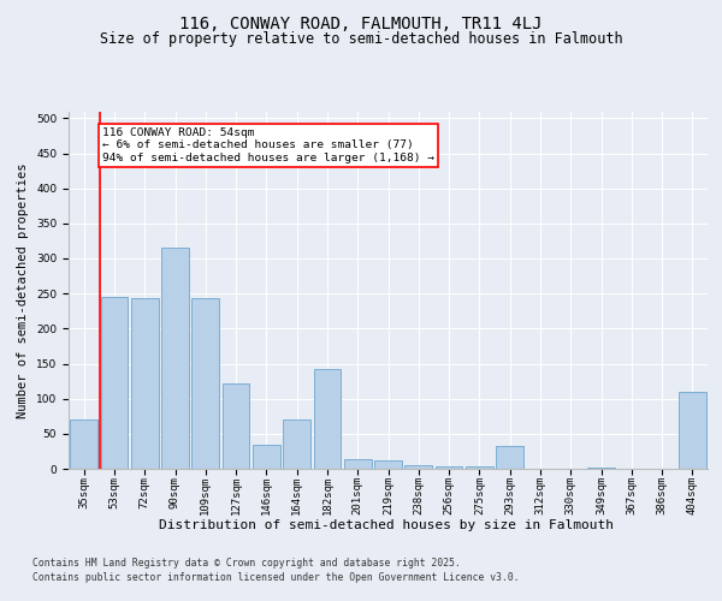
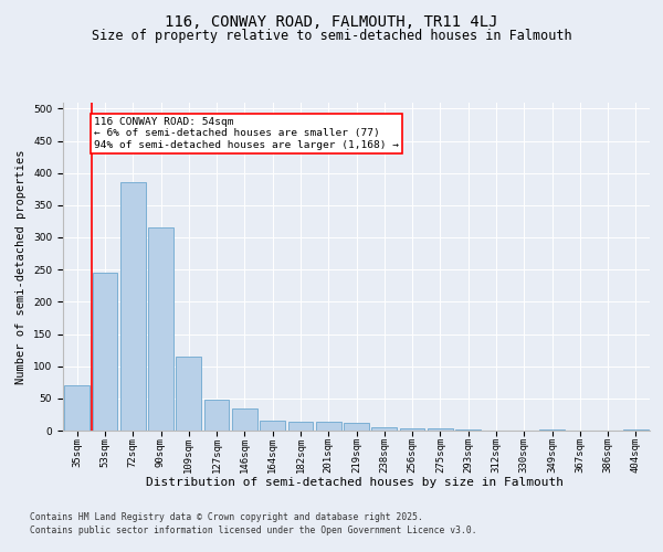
72sqm: 244 -> 385
109sqm: 244 -> 115
127sqm: 122 -> 48
164sqm: 70 -> 15
182sqm: 142 -> 14
293sqm: 32 -> 1
404sqm: 110 -> 1
